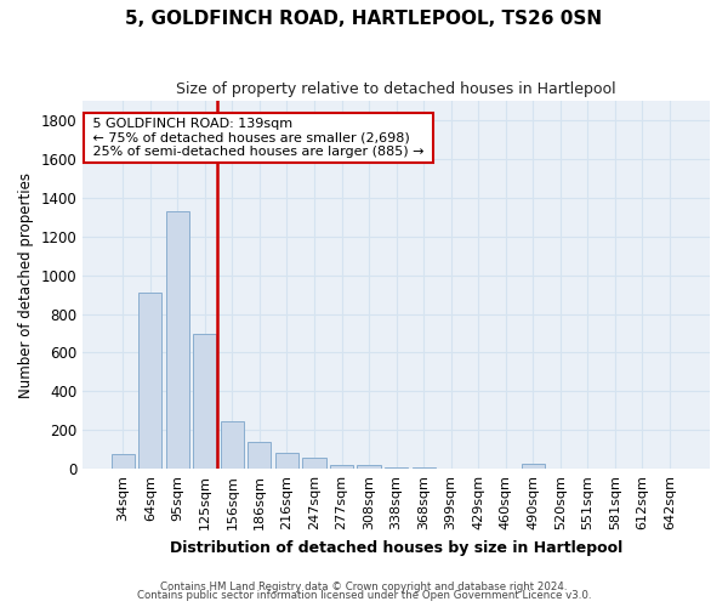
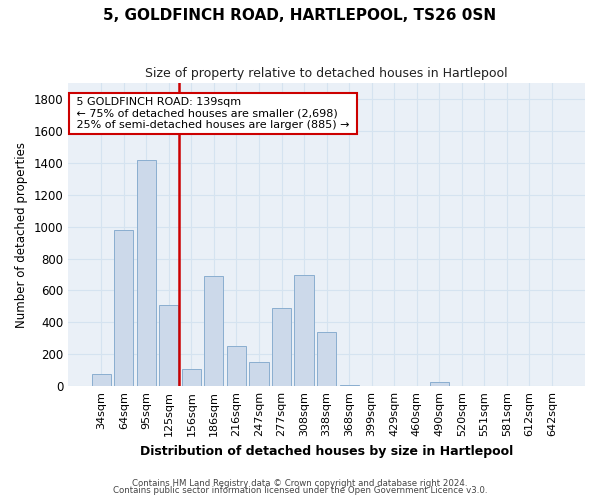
64sqm: 910 -> 980
95sqm: 1330 -> 1420
125sqm: 700 -> 510
156sqm: 240 -> 110
186sqm: 140 -> 690
216sqm: 80 -> 250
247sqm: 60 -> 150
277sqm: 20 -> 490
308sqm: 20 -> 700
338sqm: 10 -> 340
